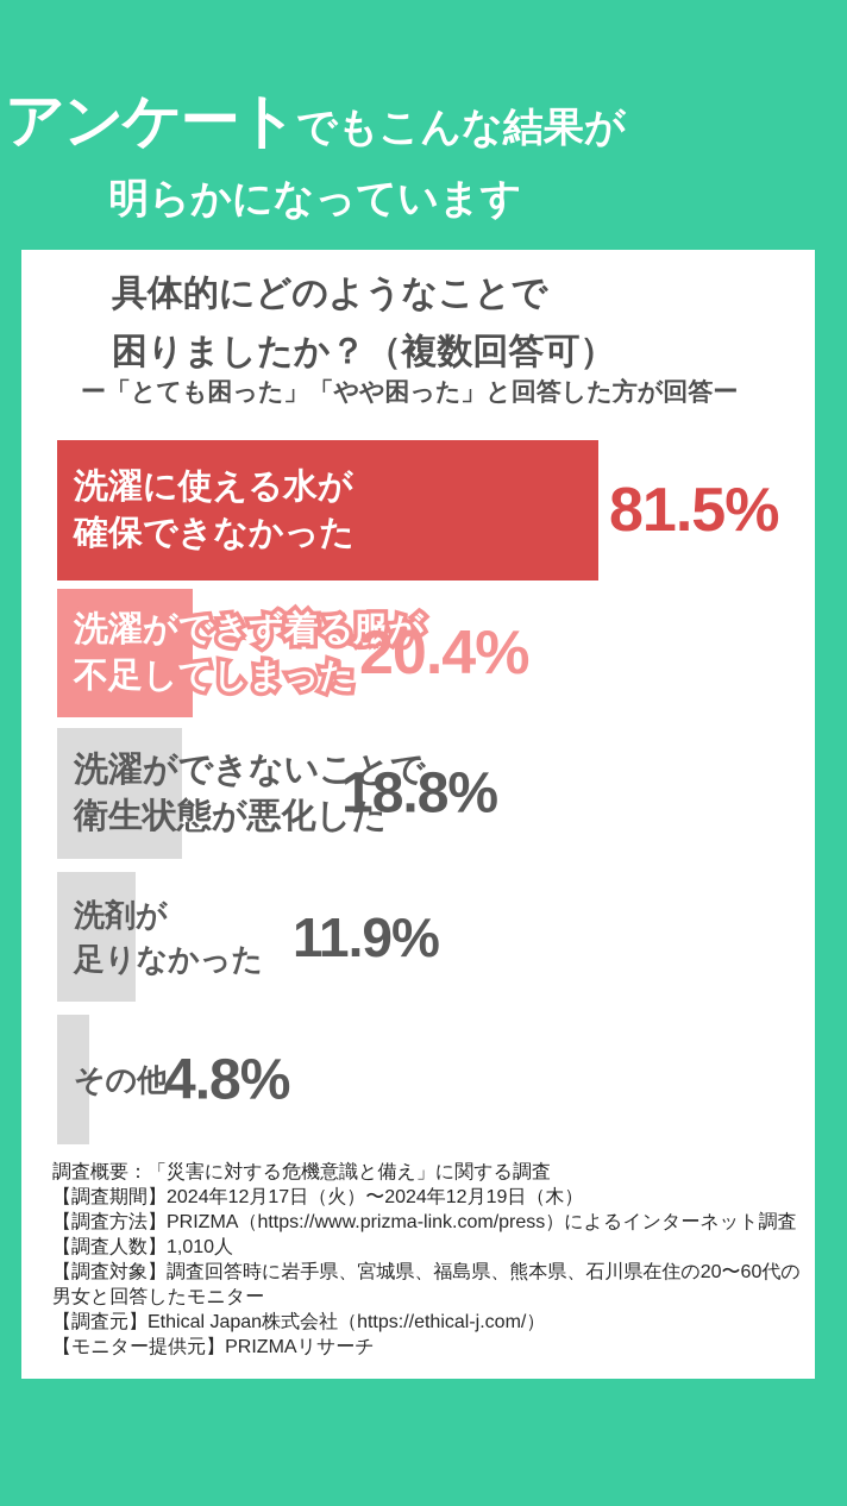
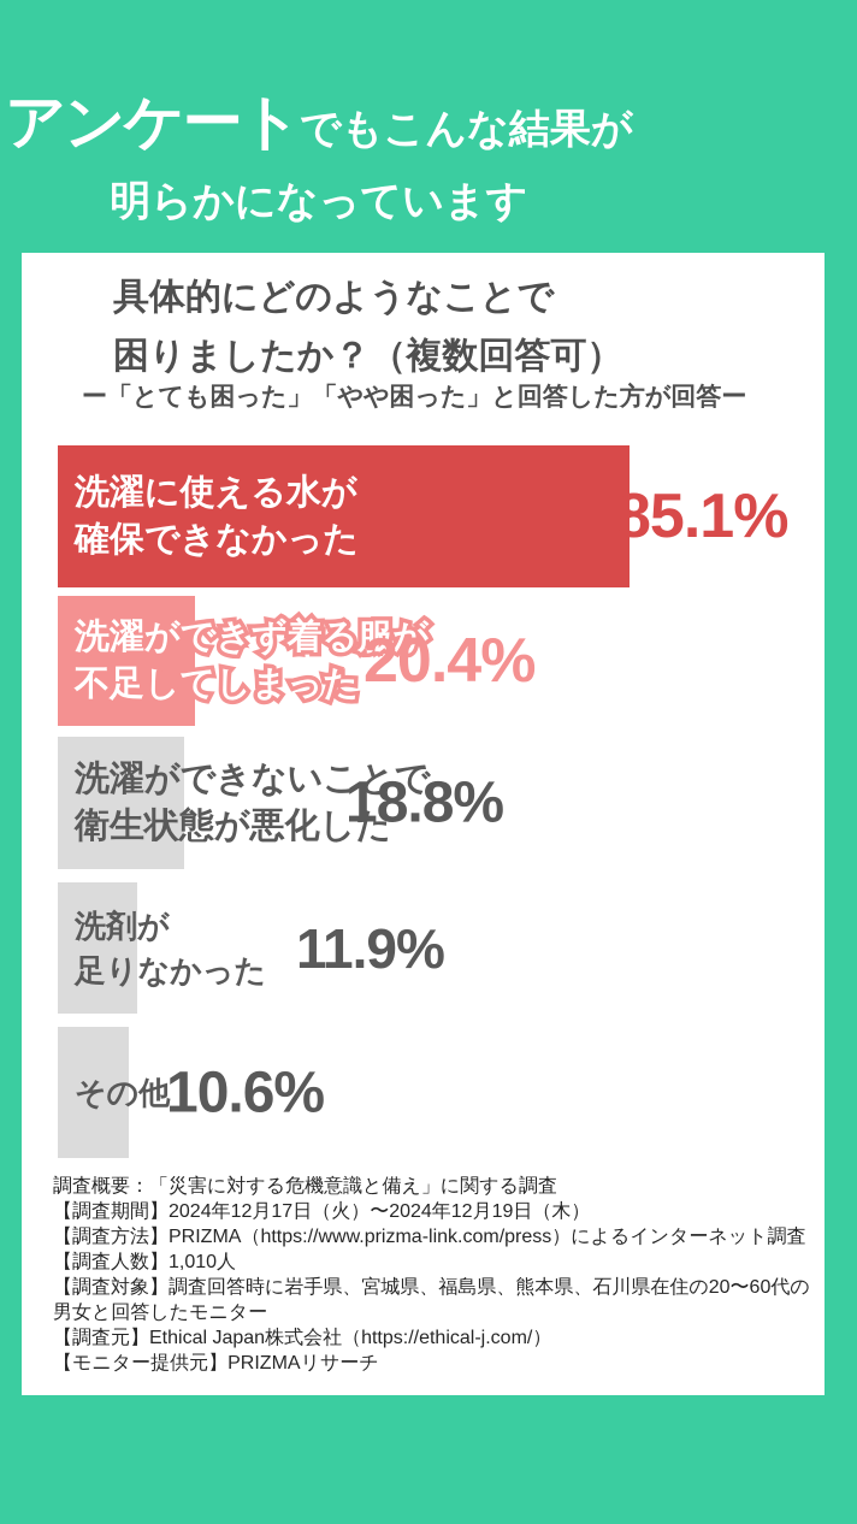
洗濯に使える水が確保できなかった: 81.5% -> 85.1%
その他: 4.8% -> 10.6%
